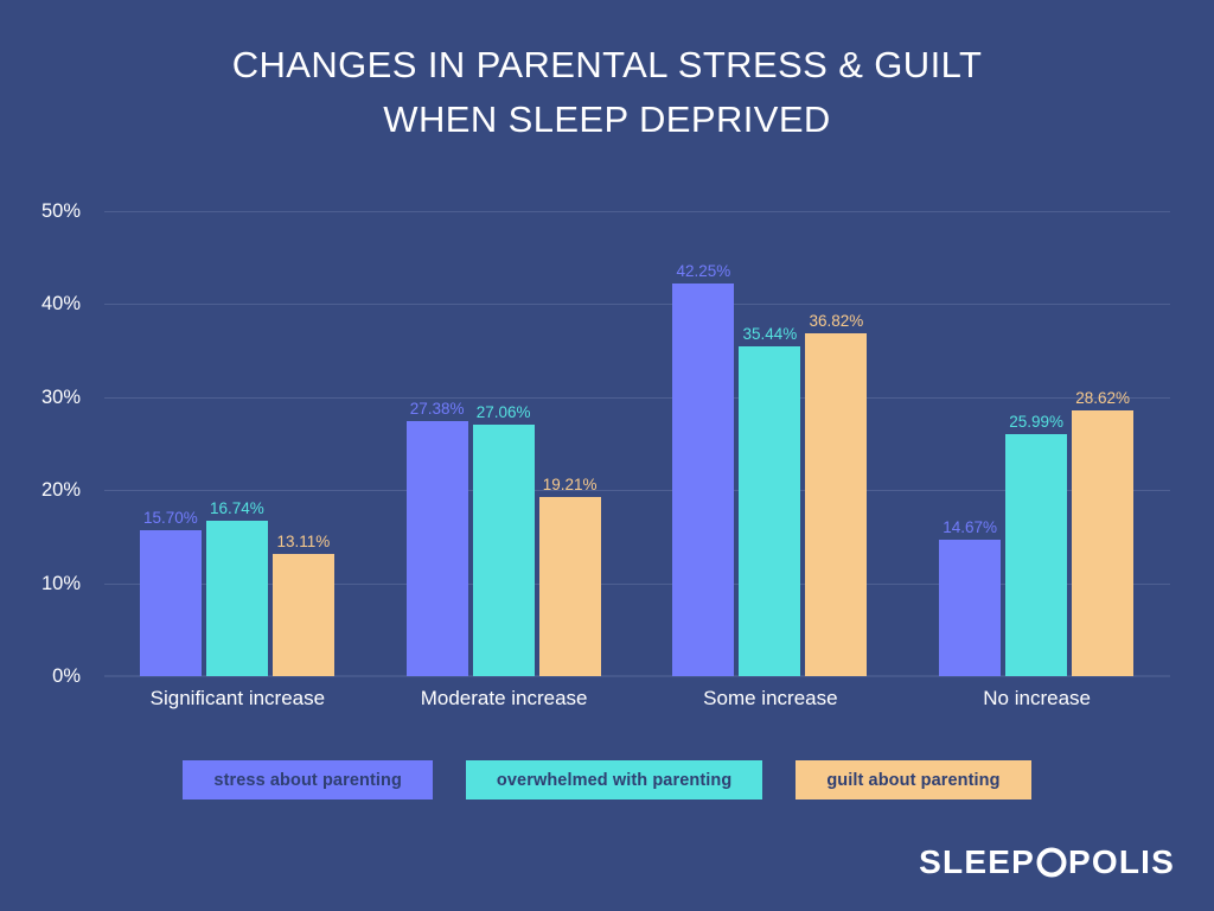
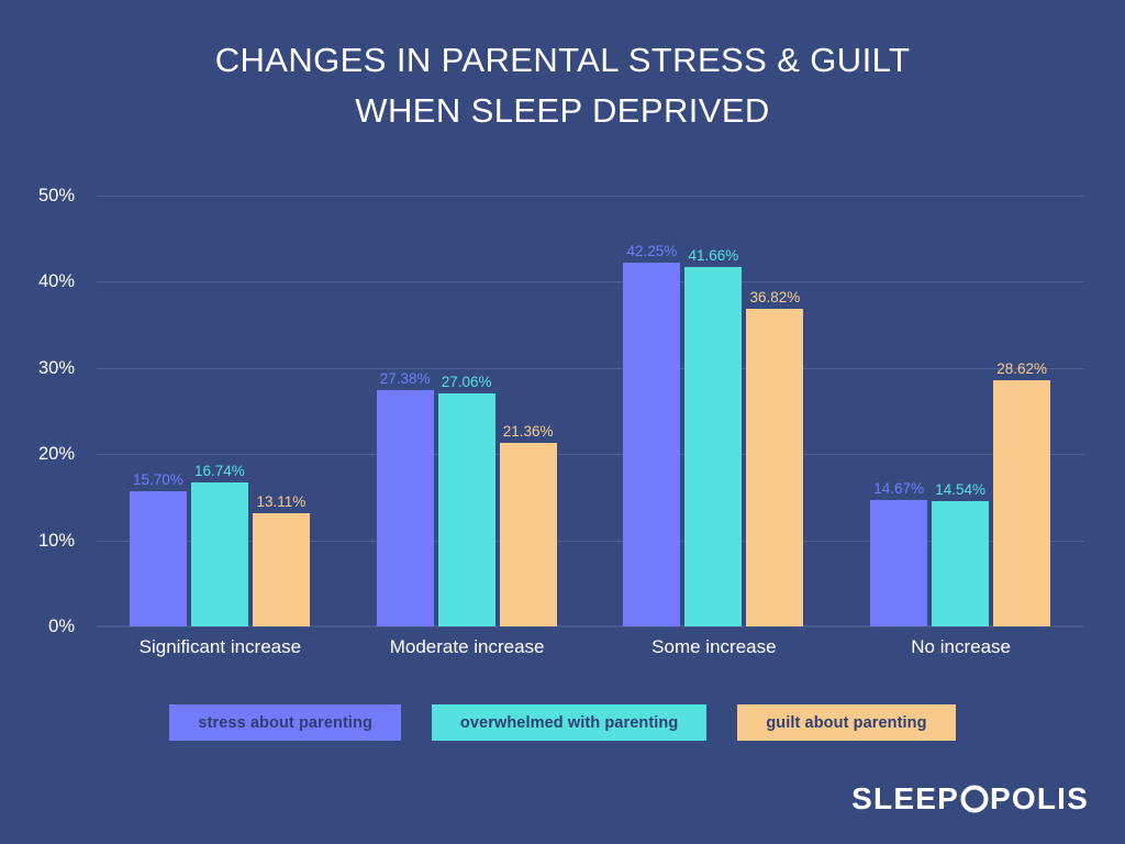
guilt about parenting/Moderate increase: 19.21% -> 21.36%
overwhelmed with parenting/Some increase: 35.44% -> 41.66%
overwhelmed with parenting/No increase: 25.99% -> 14.54%
